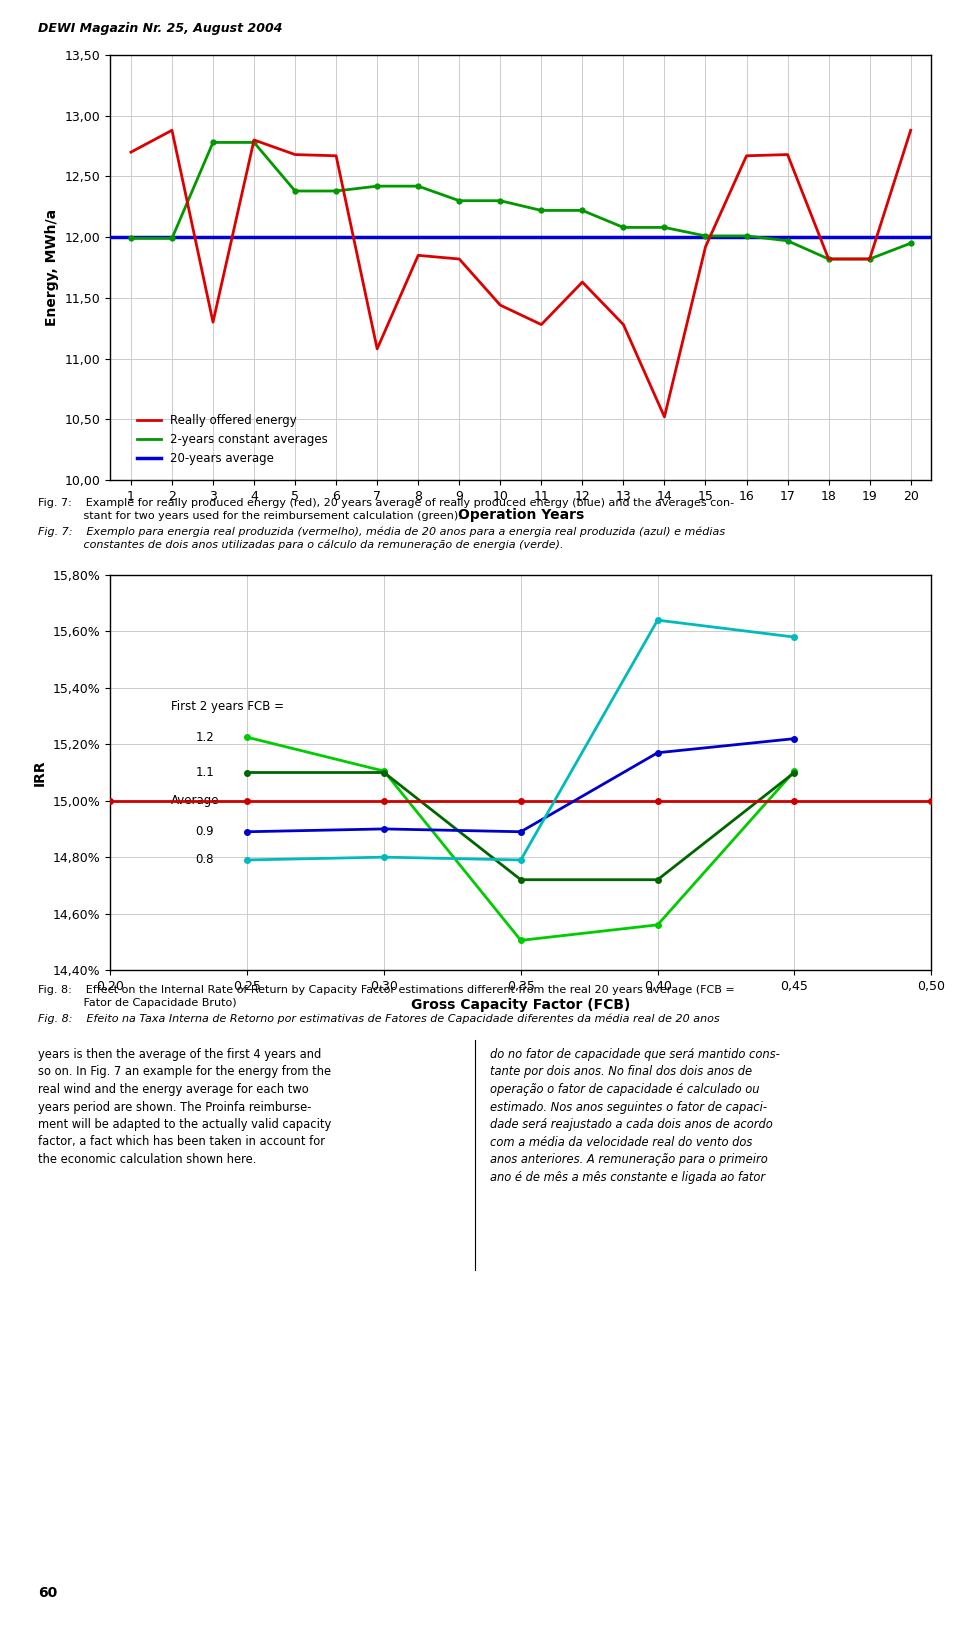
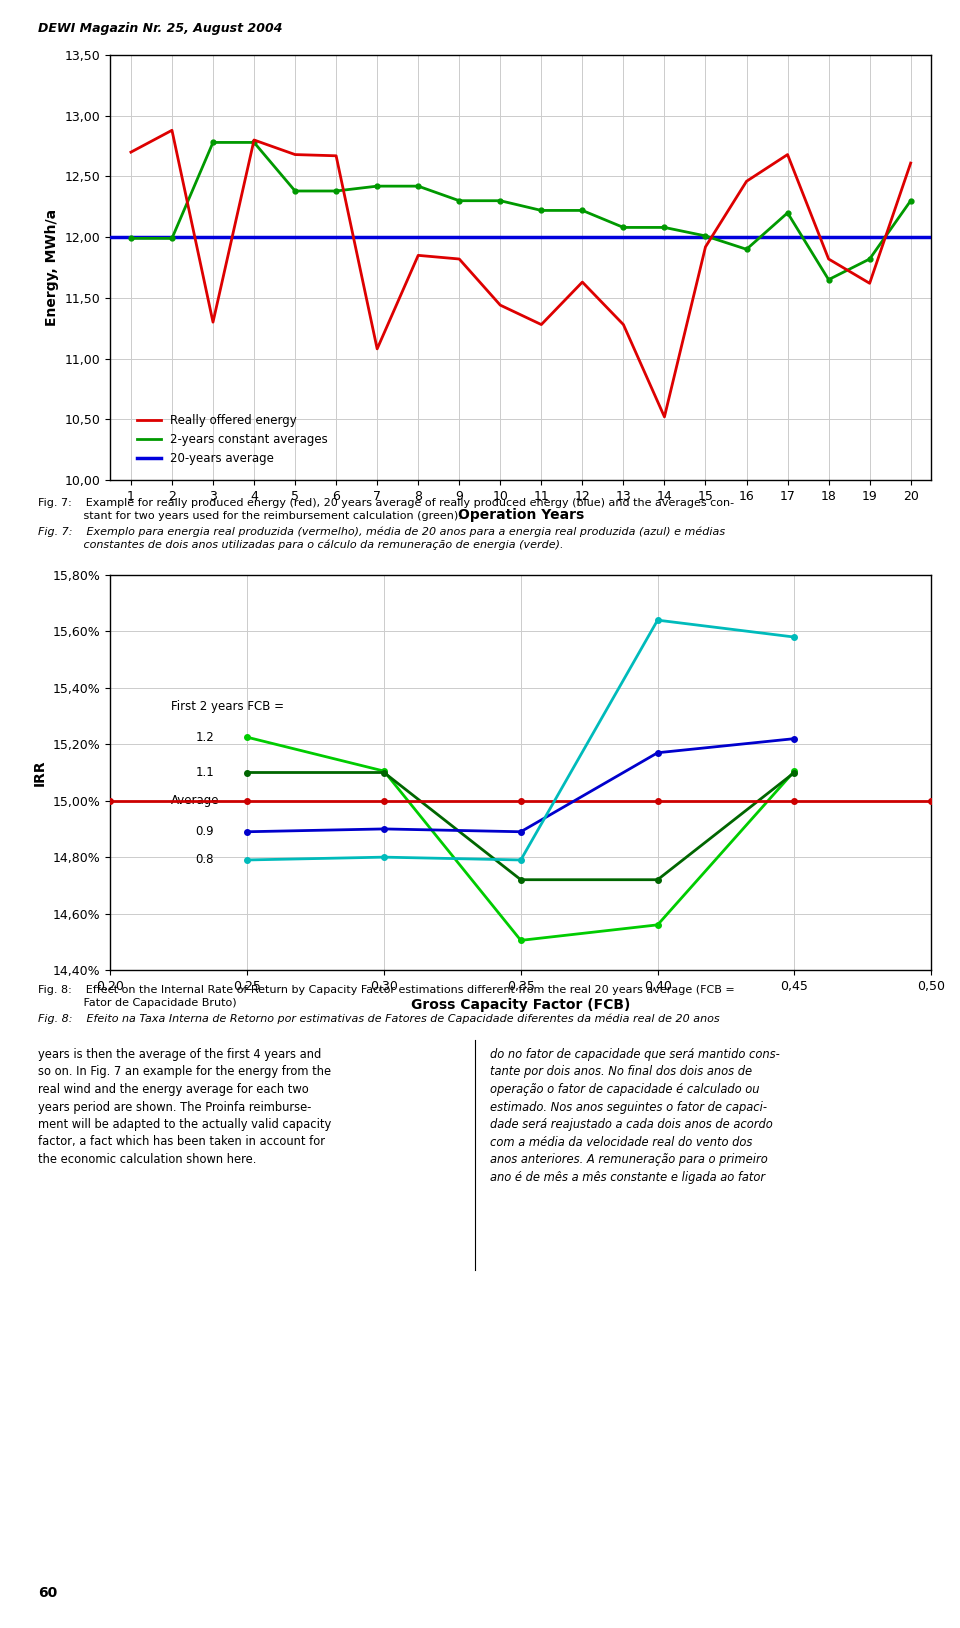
Really offered energy/16: 12,67 -> 12,46
2-years constant averages/16: 12,01 -> 11,90
2-years constant averages/17: 11,97 -> 12,20
2-years constant averages/18: 11,82 -> 11,65
Really offered energy/19: 11,82 -> 11,62
Really offered energy/20: 12,88 -> 12,61
2-years constant averages/20: 11,95 -> 12,30
